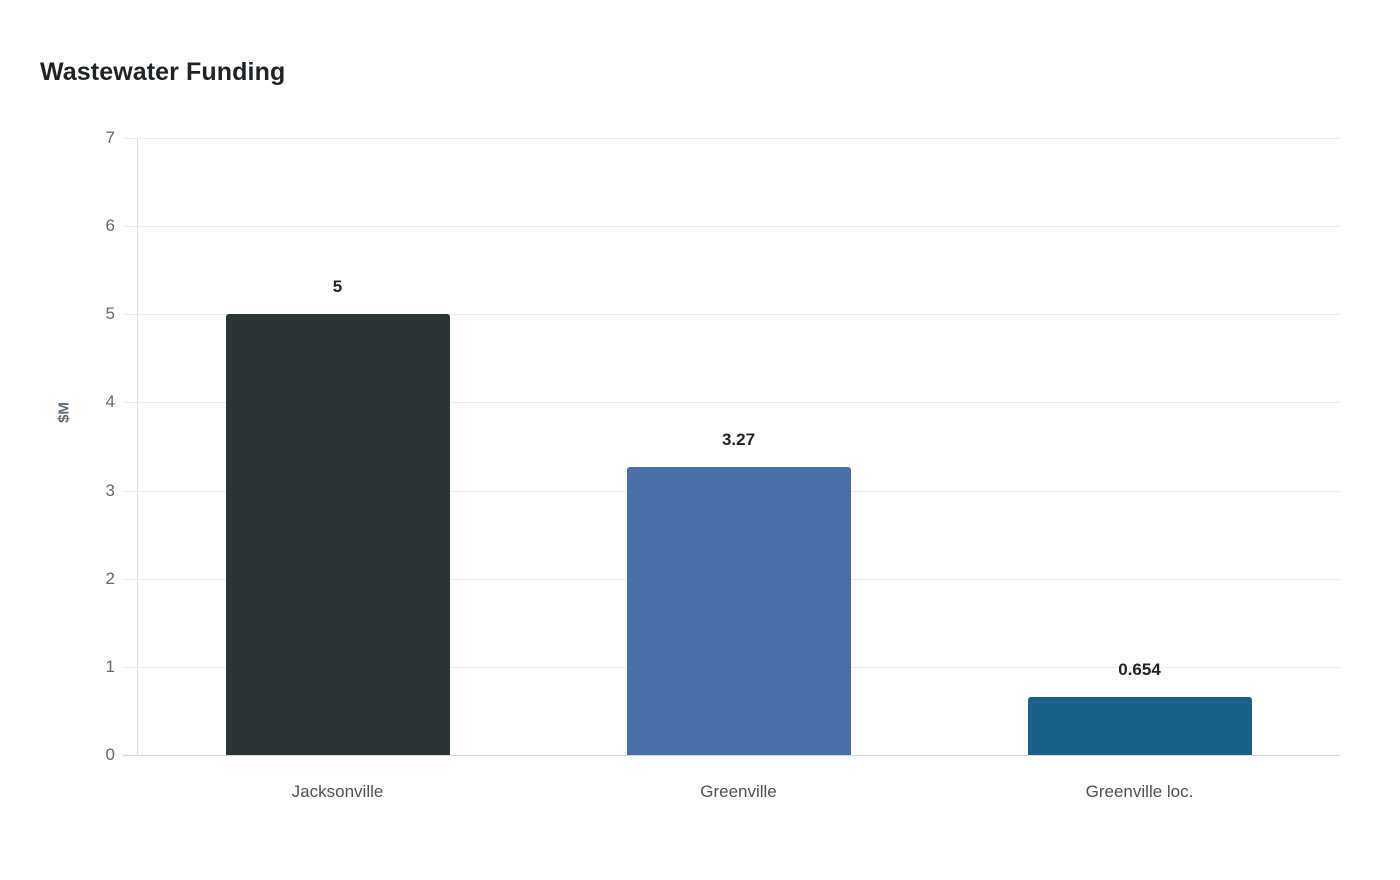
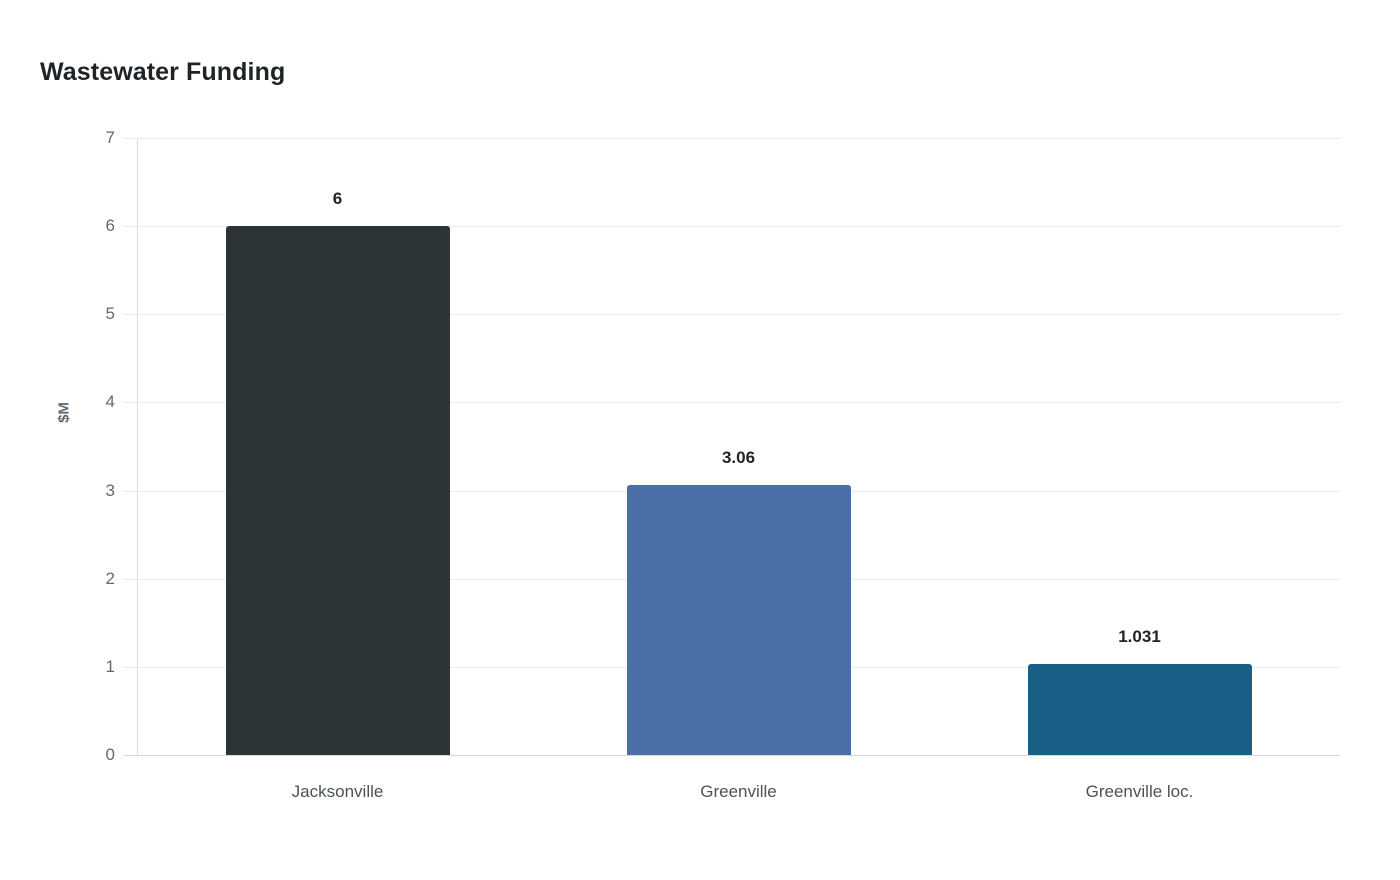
Jacksonville: 5 -> 6
Greenville: 3.27 -> 3.06
Greenville loc.: 0.654 -> 1.031
